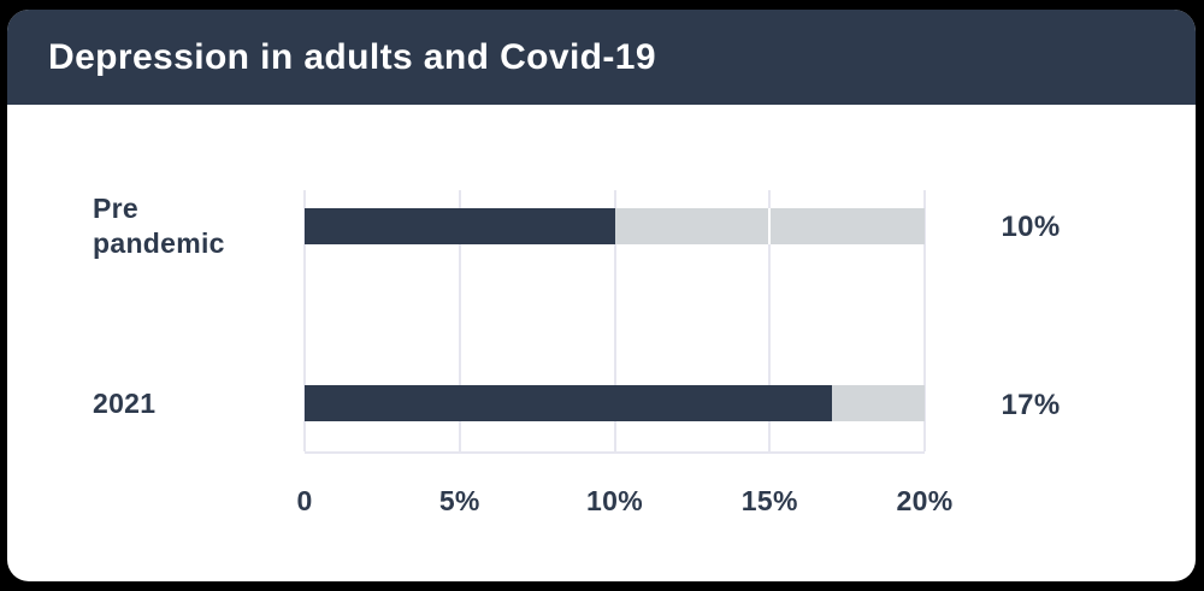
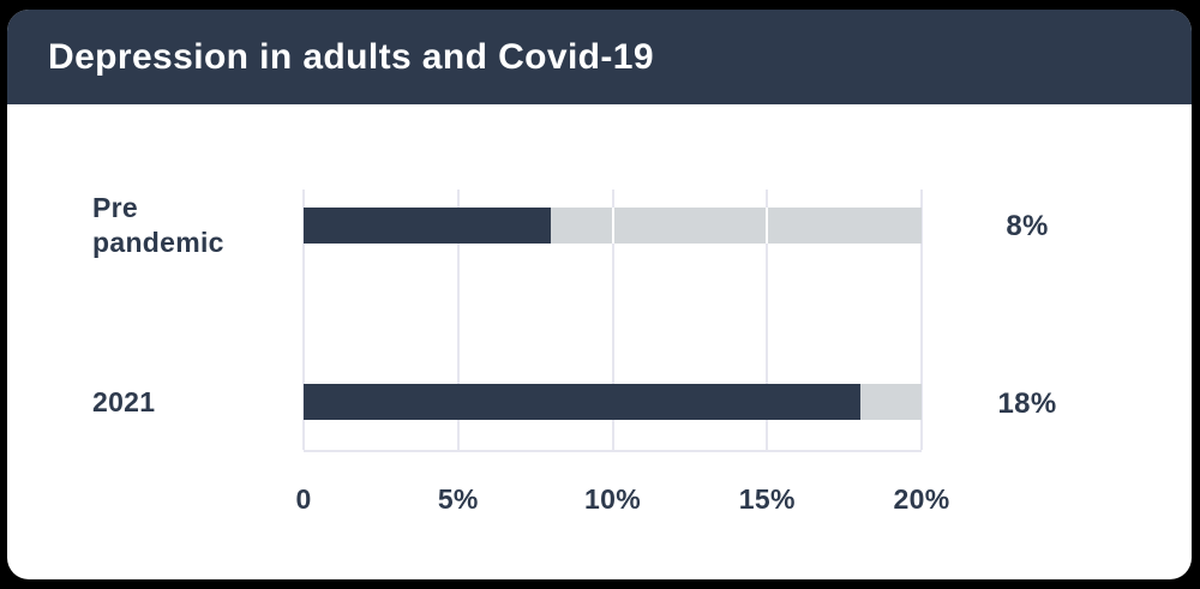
Pre pandemic: 10% -> 8%
2021: 17% -> 18%
